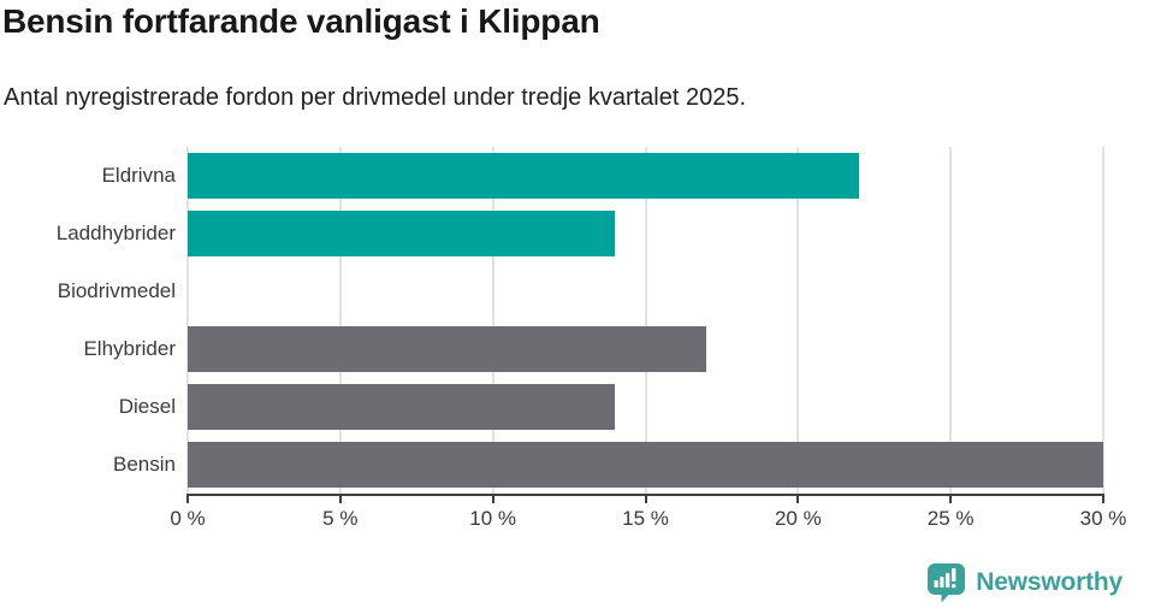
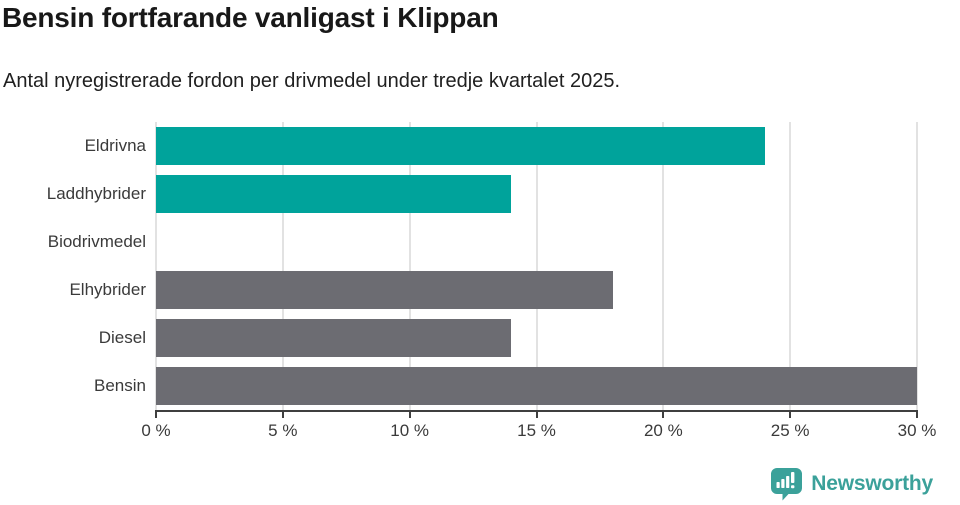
Eldrivna: 22% -> 24%
Elhybrider: 17% -> 18%
